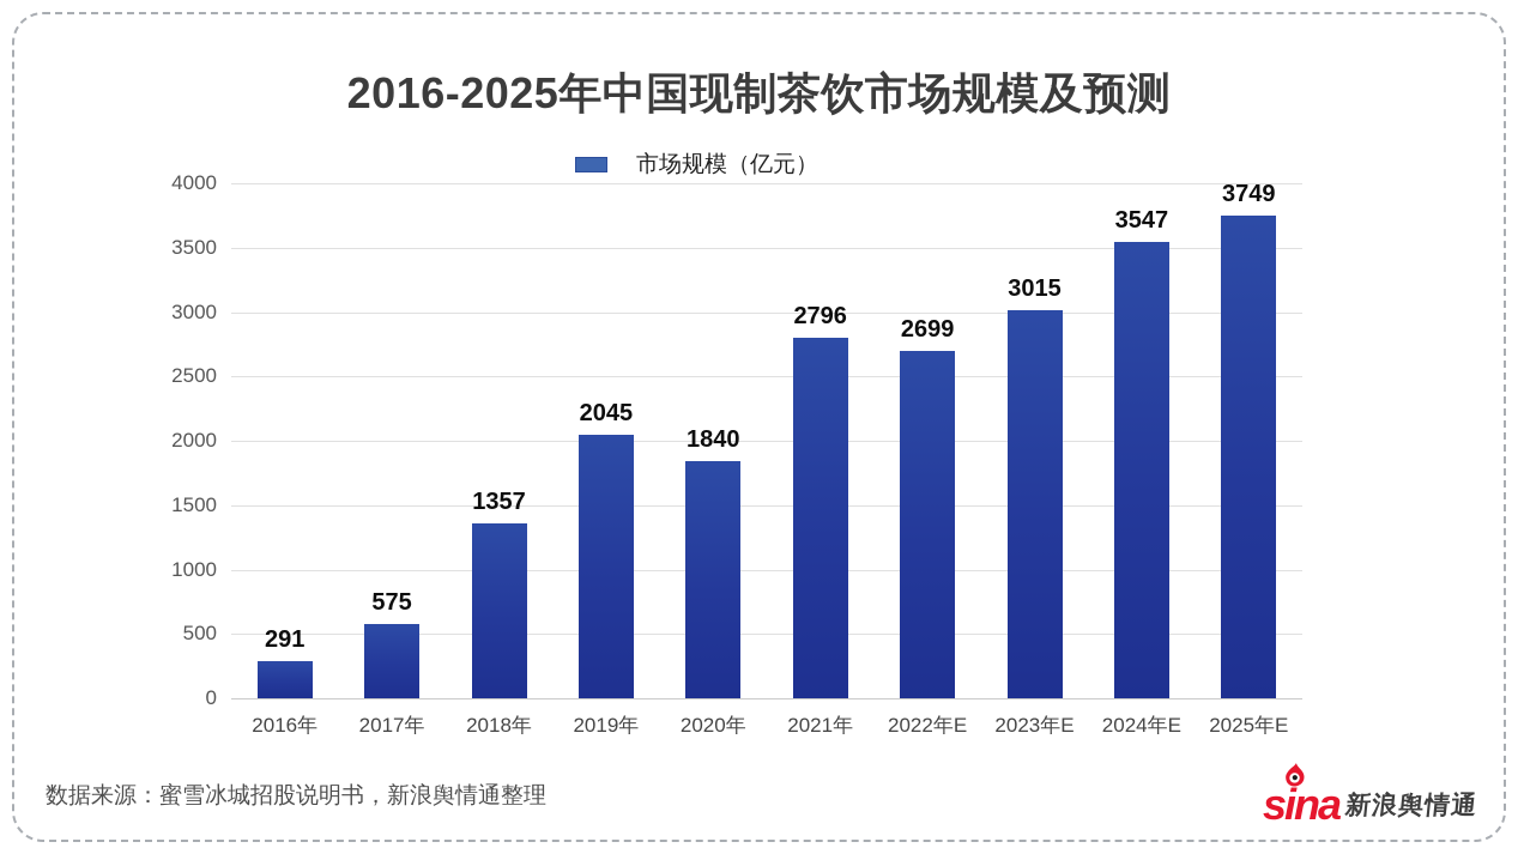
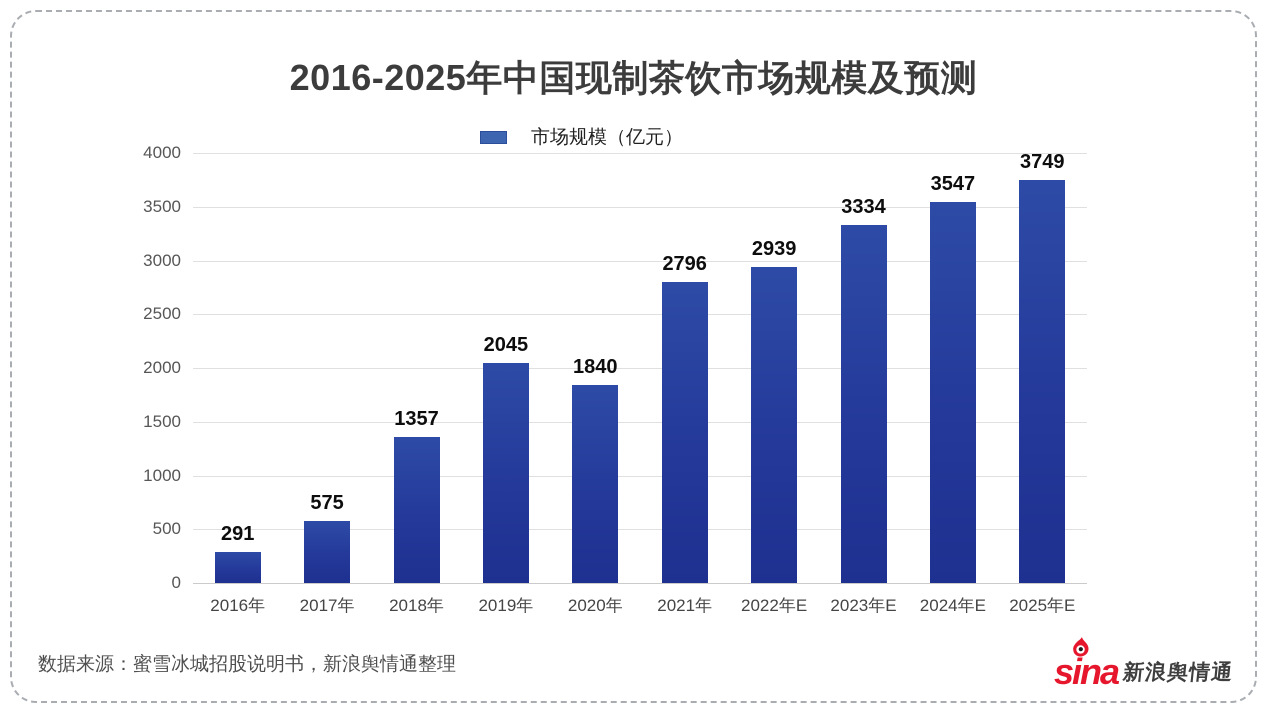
2022年E: 2699 -> 2939
2023年E: 3015 -> 3334
